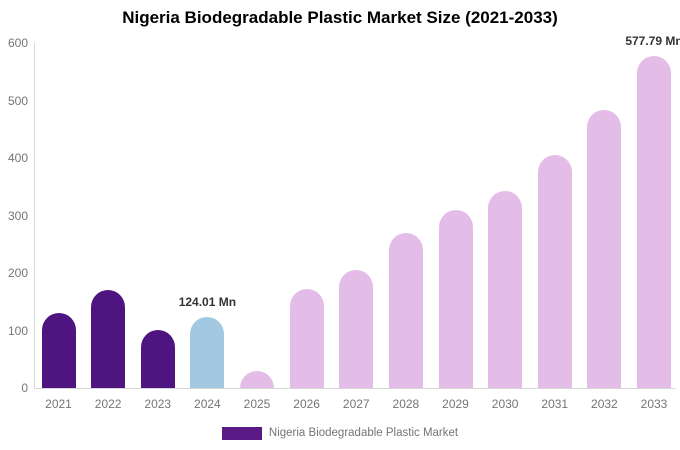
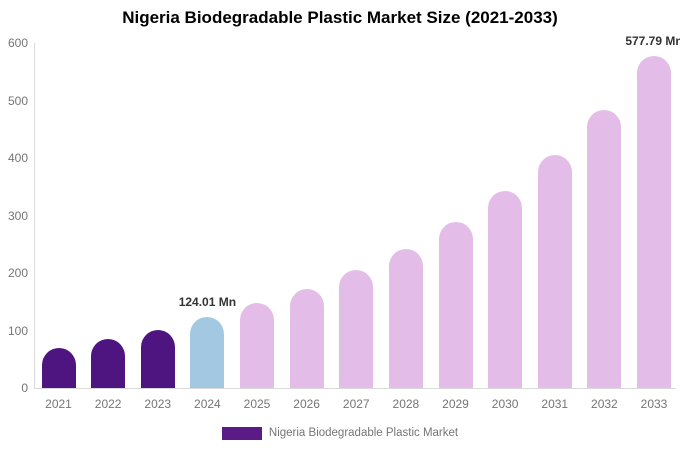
2021: 130 -> 70
2022: 170 -> 80
2025: 30 -> 150
2028: 270 -> 240
2029: 310 -> 290
